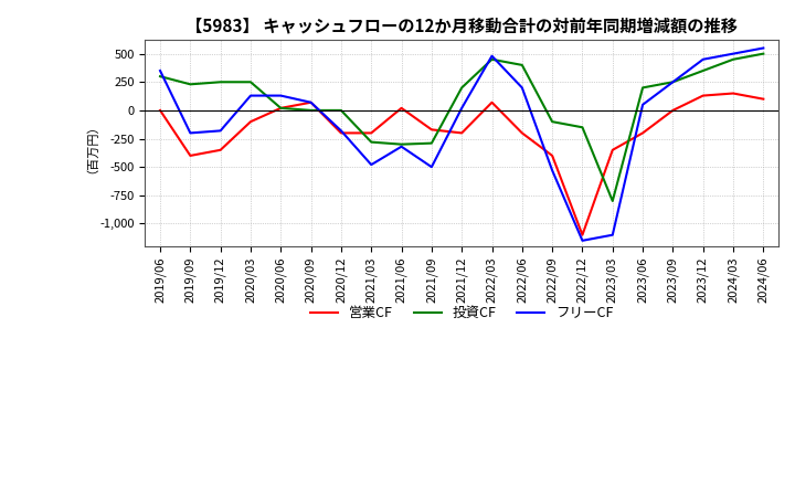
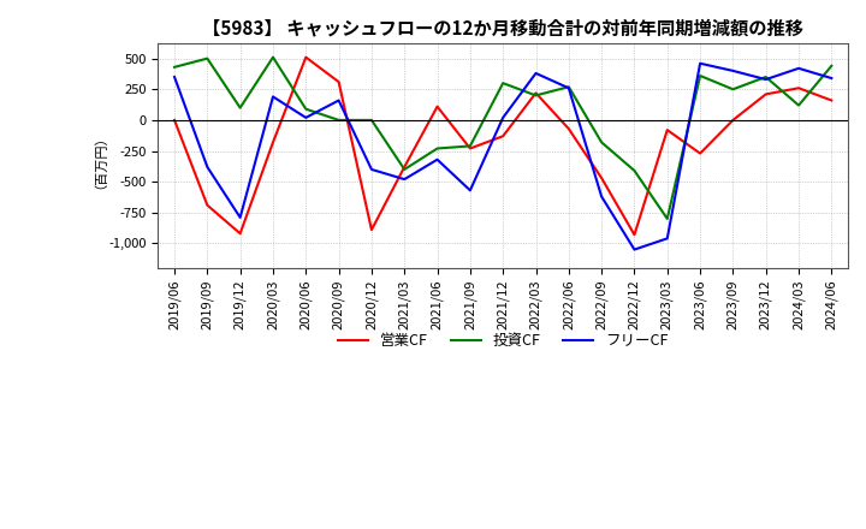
投資CF/2019/06: 300 -> 430
営業CF/2019/09: -400 -> -690
投資CF/2019/09: 230 -> 500
フリーCF/2019/09: -200 -> -380
営業CF/2019/12: -350 -> -920
投資CF/2019/12: 250 -> 100
フリーCF/2019/12: -180 -> -790
営業CF/2020/03: -100 -> -180
投資CF/2020/03: 250 -> 510
フリーCF/2020/03: 130 -> 190
営業CF/2020/06: 20 -> 510
投資CF/2020/06: 20 -> 90
フリーCF/2020/06: 130 -> 20
営業CF/2020/09: 70 -> 310
フリーCF/2020/09: 70 -> 160
営業CF/2020/12: -200 -> -890
フリーCF/2020/12: -180 -> -400
営業CF/2021/03: -200 -> -380
投資CF/2021/03: -280 -> -400
営業CF/2021/06: 20 -> 110
投資CF/2021/06: -300 -> -230
営業CF/2021/09: -170 -> -230
投資CF/2021/09: -290 -> -210
フリーCF/2021/09: -500 -> -570
営業CF/2021/12: -200 -> -130
投資CF/2021/12: 200 -> 300
営業CF/2022/03: 70 -> 220
投資CF/2022/03: 450 -> 200
フリーCF/2022/03: 480 -> 380
営業CF/2022/06: -200 -> -70
投資CF/2022/06: 400 -> 270
フリーCF/2022/06: 200 -> 260
営業CF/2022/09: -400 -> -470
投資CF/2022/09: -100 -> -180
フリーCF/2022/09: -530 -> -620
営業CF/2022/12: -1,100 -> -930
投資CF/2022/12: -150 -> -410
フリーCF/2022/12: -1,150 -> -1,050
営業CF/2023/03: -350 -> -80
フリーCF/2023/03: -1,100 -> -960
営業CF/2023/06: -200 -> -270
投資CF/2023/06: 200 -> 360
フリーCF/2023/06: 50 -> 460
フリーCF/2023/09: 250 -> 400
営業CF/2023/12: 130 -> 210
フリーCF/2023/12: 450 -> 330
営業CF/2024/03: 150 -> 260
投資CF/2024/03: 450 -> 120
フリーCF/2024/03: 500 -> 420
営業CF/2024/06: 100 -> 160
投資CF/2024/06: 500 -> 440
フリーCF/2024/06: 550 -> 340
